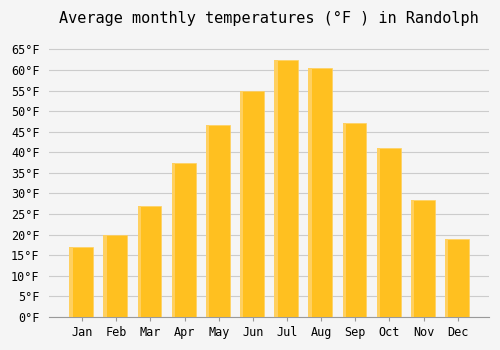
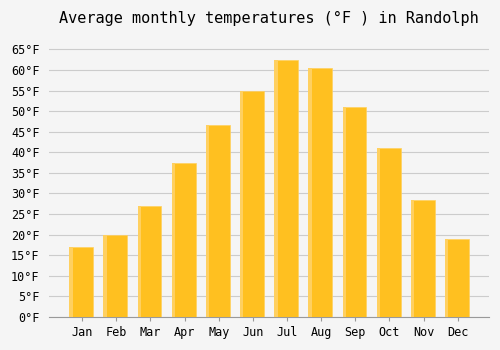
Sep: 47.0°F -> 51.0°F
